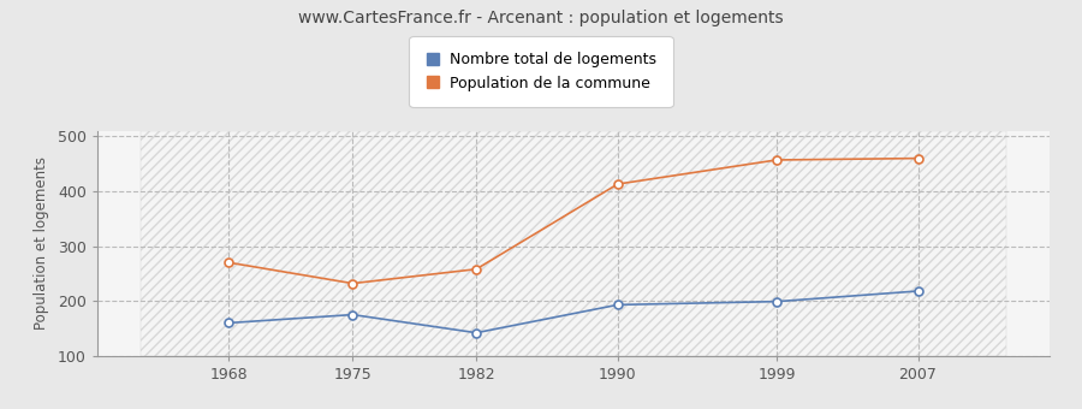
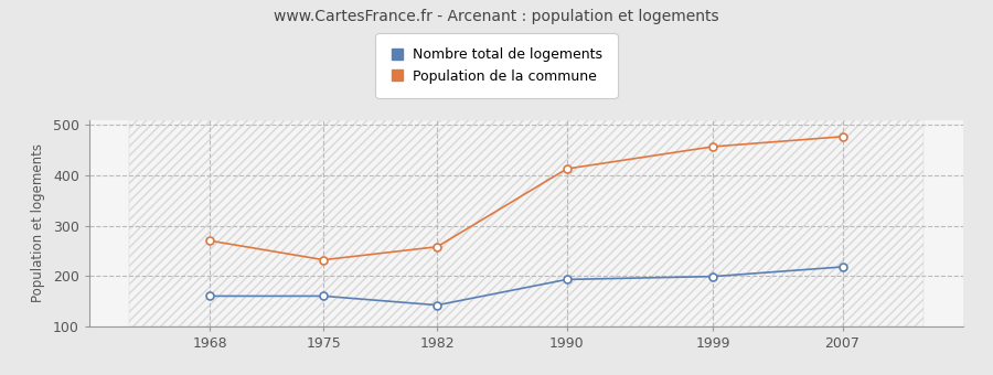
Nombre total de logements/1975: 175 -> 160
Population de la commune/2007: 460 -> 477
